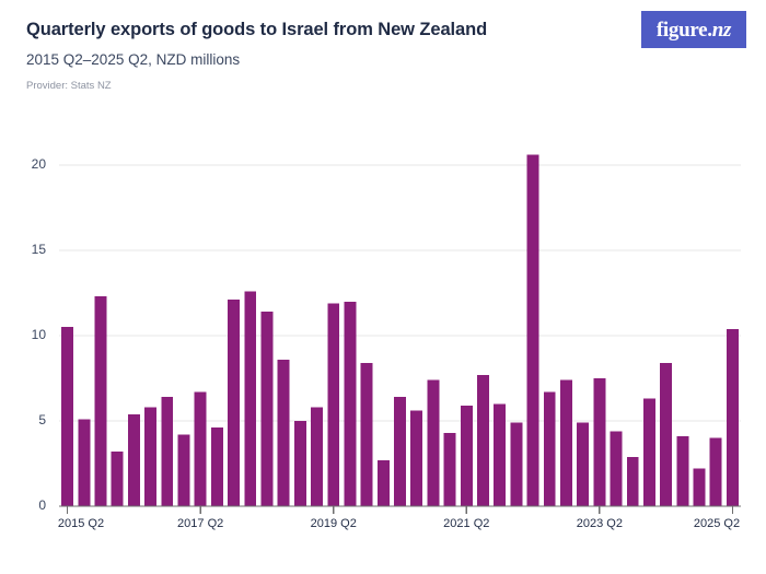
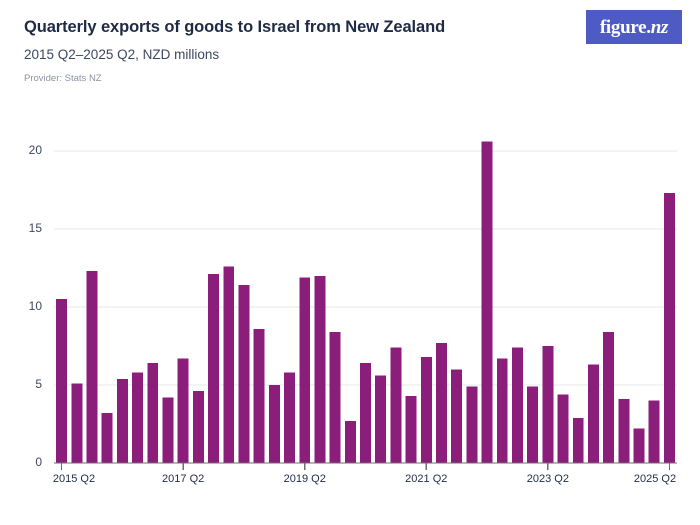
2021 Q2: 5.9 -> 6.8
2025 Q2: 10.4 -> 17.3
